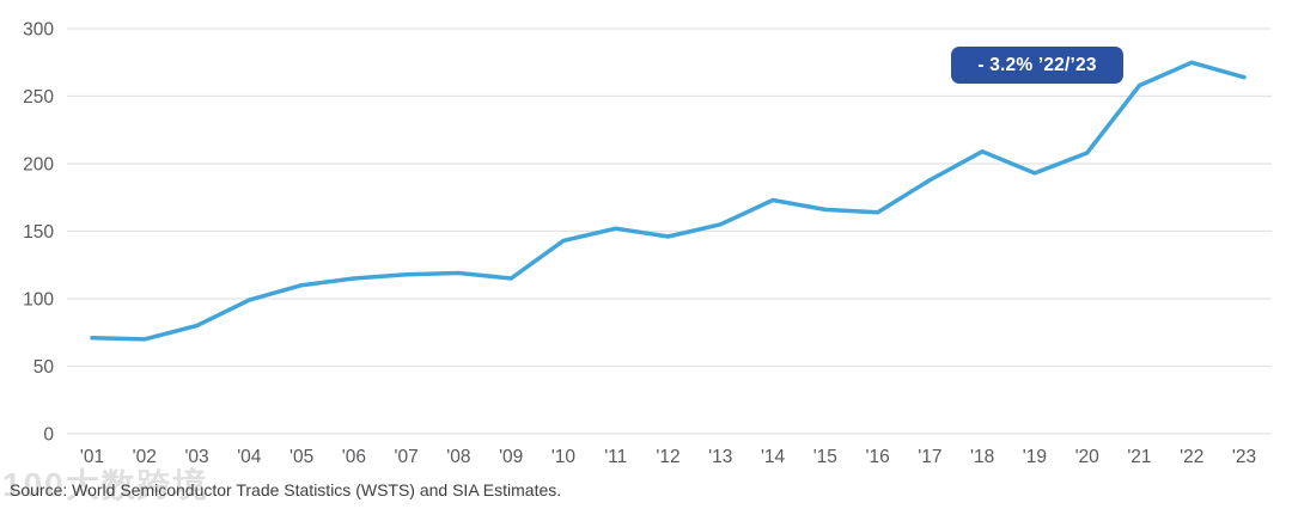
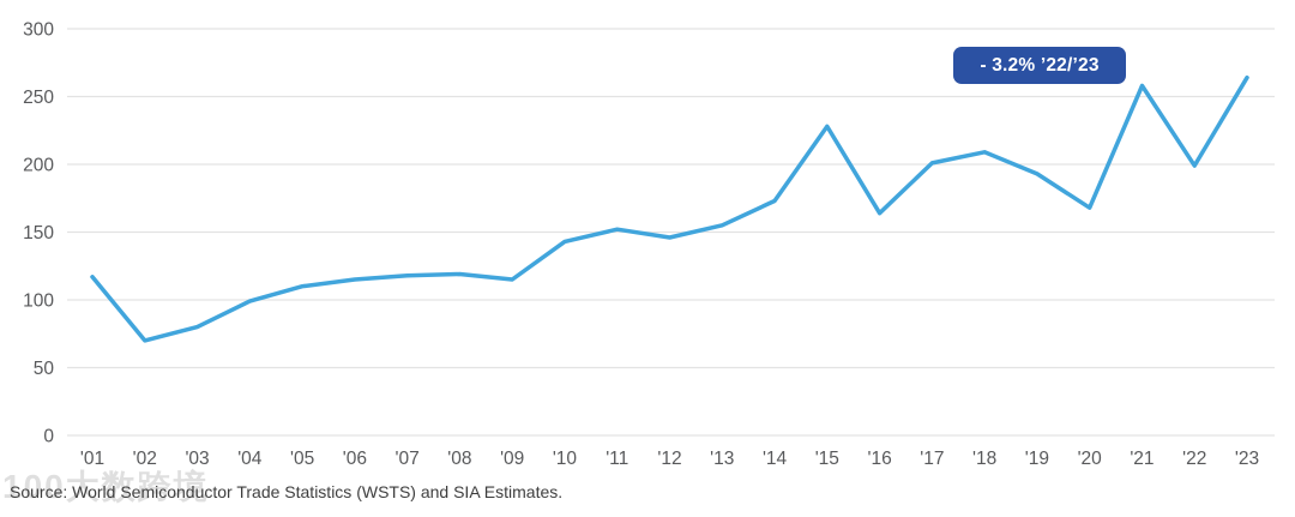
'01: 71 -> 117
'15: 166 -> 228
'17: 188 -> 201
'20: 208 -> 168
'22: 275 -> 199
